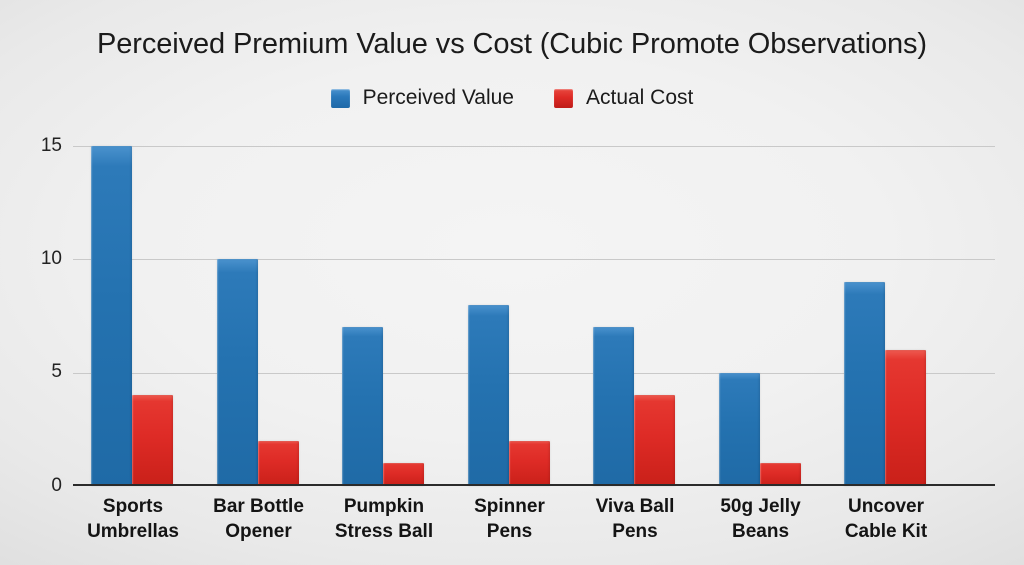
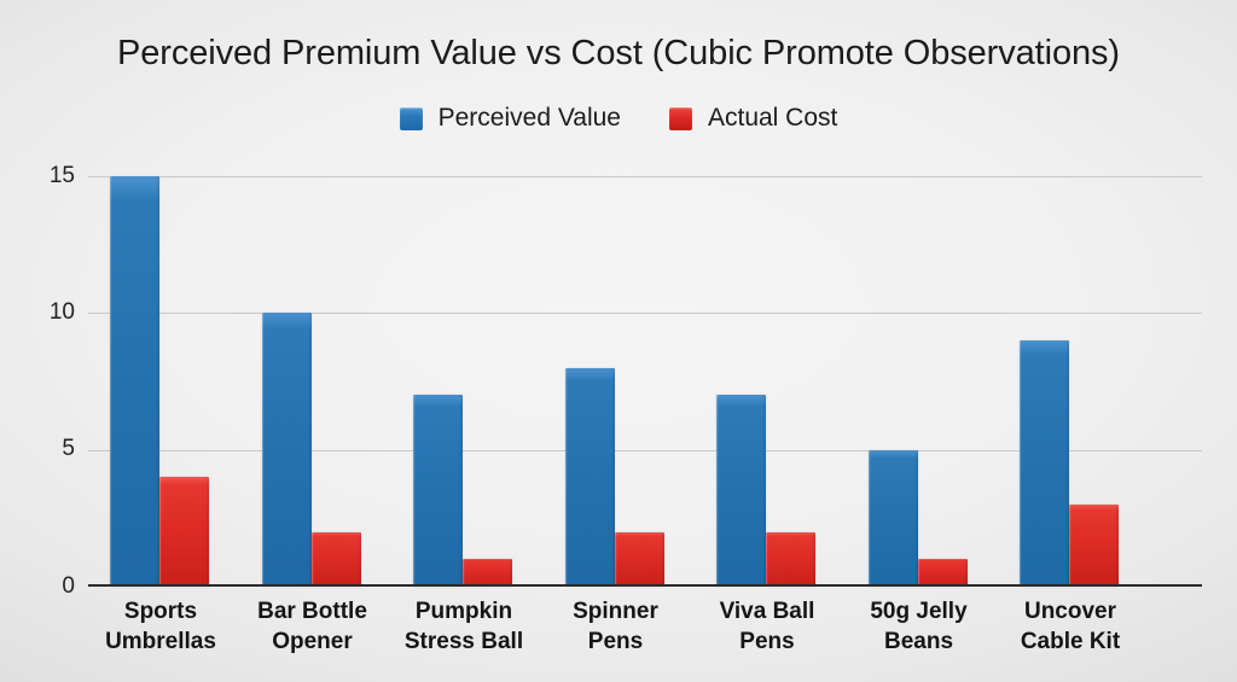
Actual Cost/Viva Ball Pens: 4 -> 2
Actual Cost/Uncover Cable Kit: 6 -> 3
